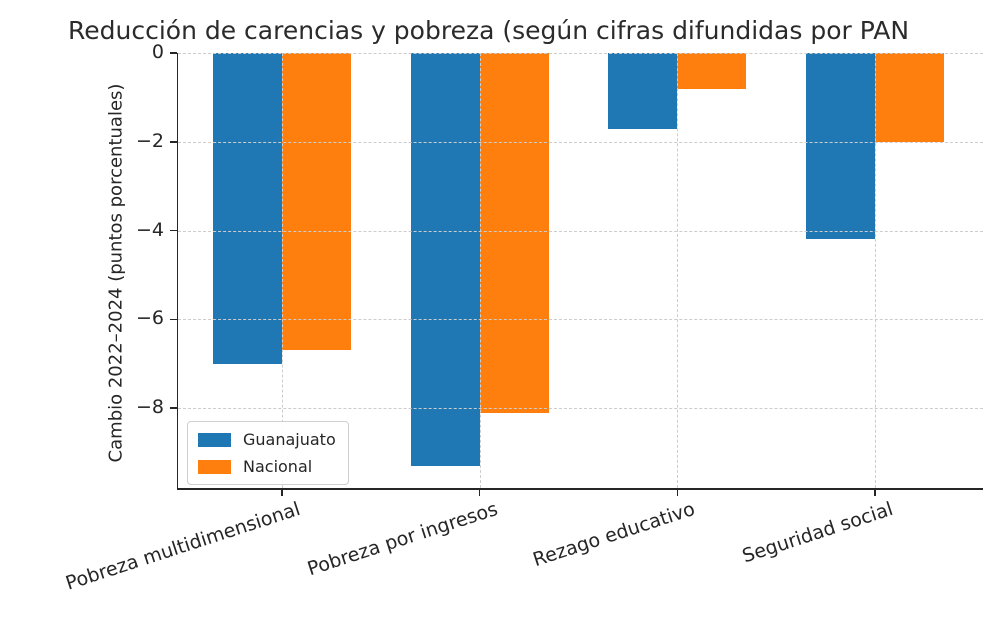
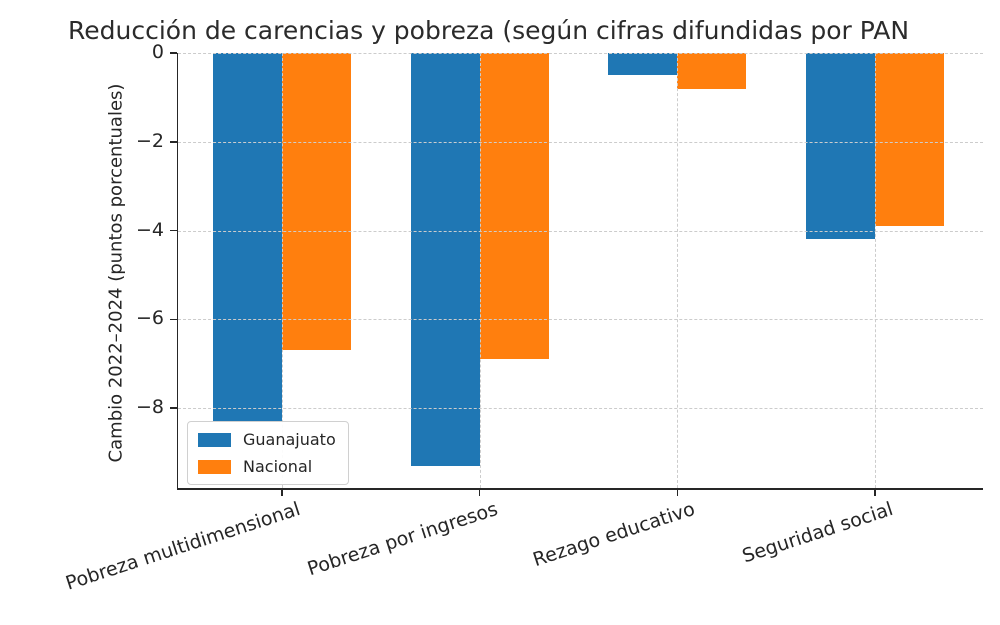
Guanajuato/Pobreza multidimensional: -7.0 -> -8.3
Nacional/Pobreza por ingresos: -8.1 -> -6.9
Guanajuato/Rezago educativo: -1.7 -> -0.5
Nacional/Seguridad social: -2.0 -> -3.9
